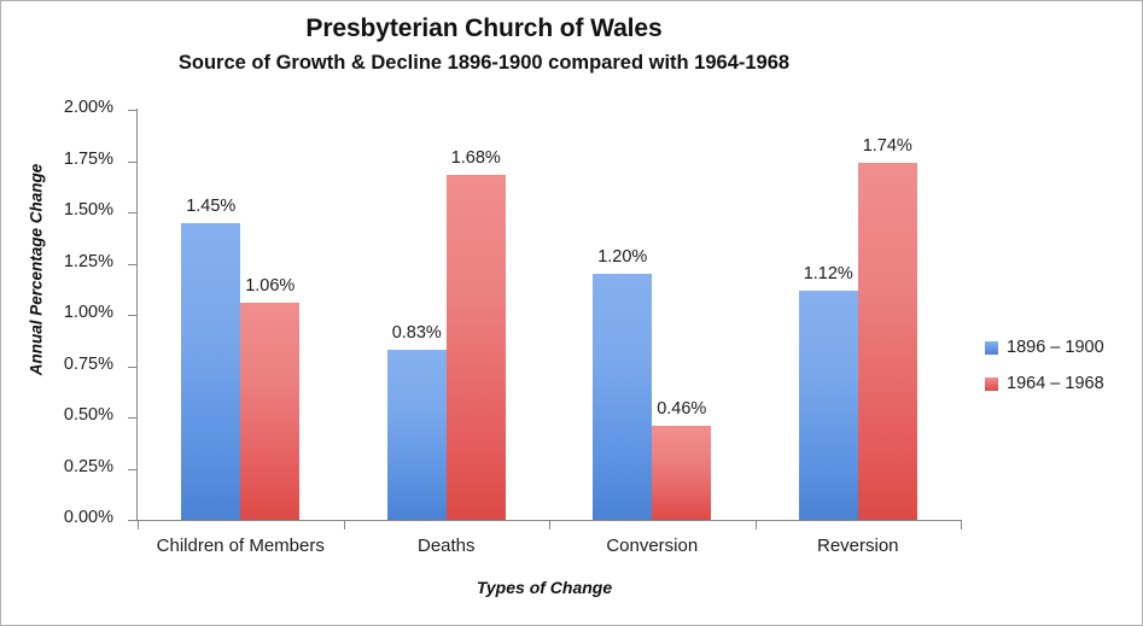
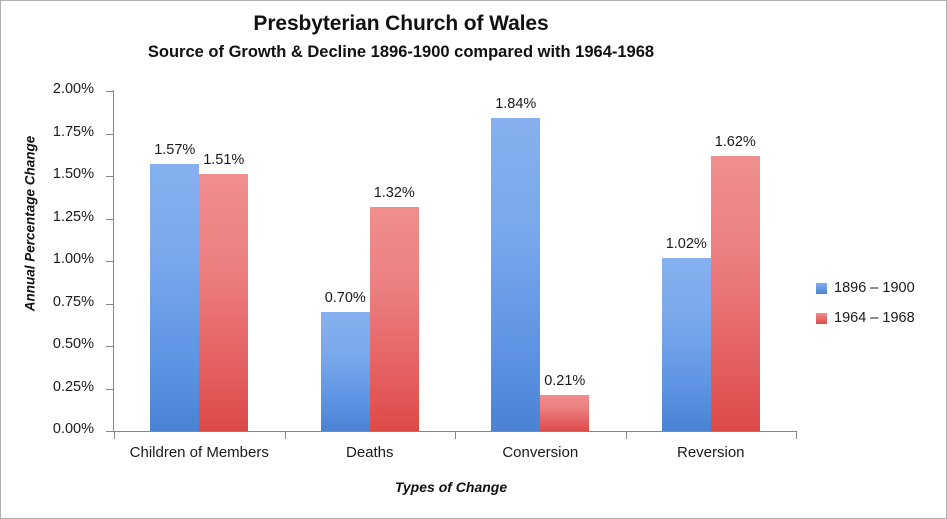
1896 – 1900/Children of Members: 1.45% -> 1.57%
1964 – 1968/Children of Members: 1.06% -> 1.51%
1896 – 1900/Deaths: 0.83% -> 0.70%
1964 – 1968/Deaths: 1.68% -> 1.32%
1896 – 1900/Conversion: 1.20% -> 1.84%
1964 – 1968/Conversion: 0.46% -> 0.21%
1896 – 1900/Reversion: 1.12% -> 1.02%
1964 – 1968/Reversion: 1.74% -> 1.62%
